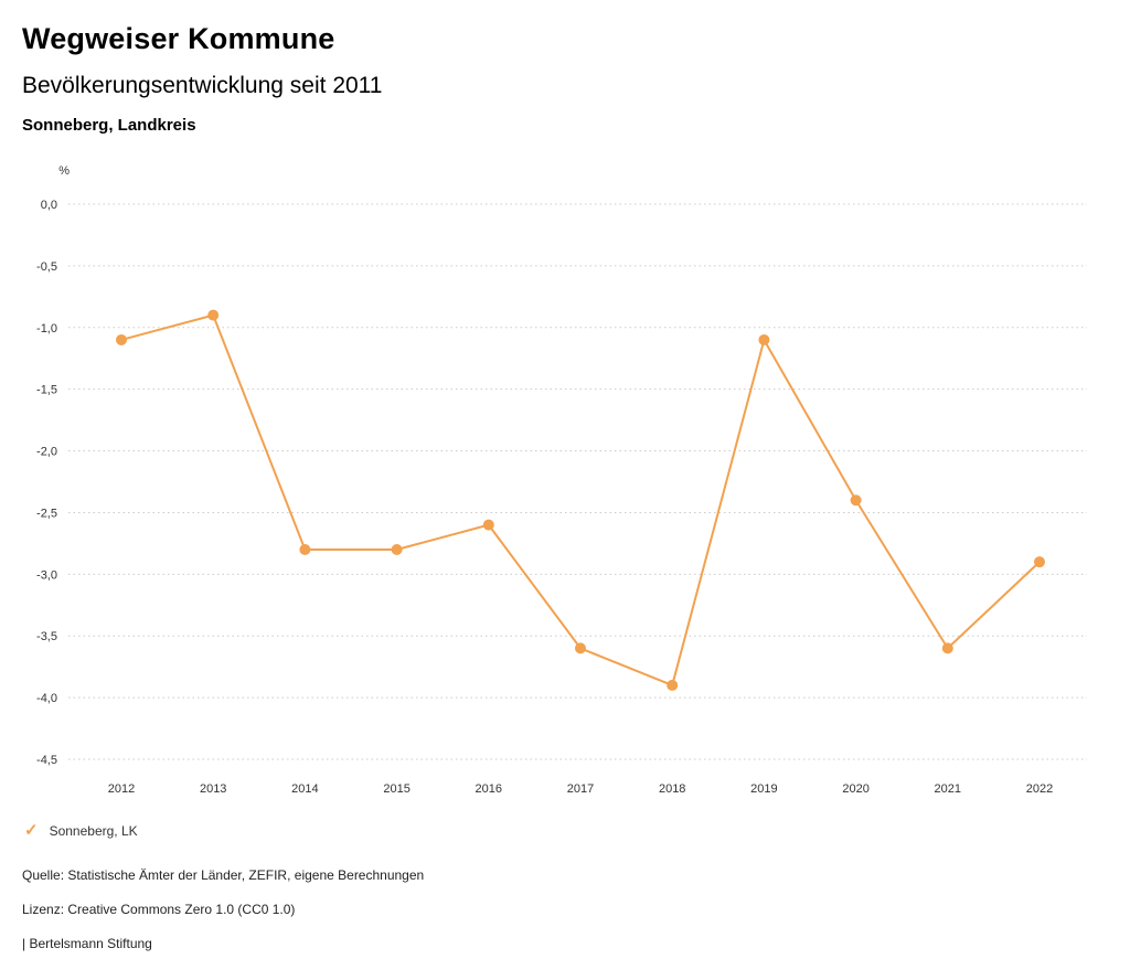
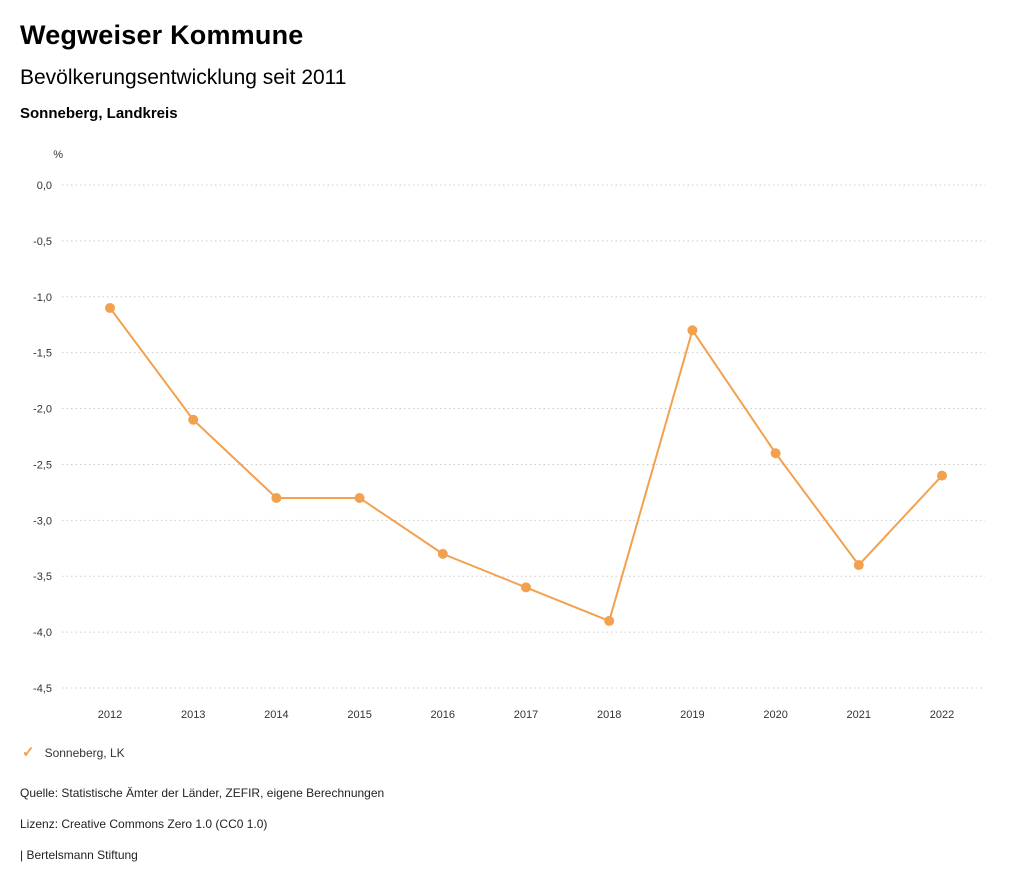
2013: -0,9 -> -2,1
2016: -2,6 -> -3,3
2019: -1,1 -> -1,3
2021: -3,6 -> -3,4
2022: -2,9 -> -2,6
